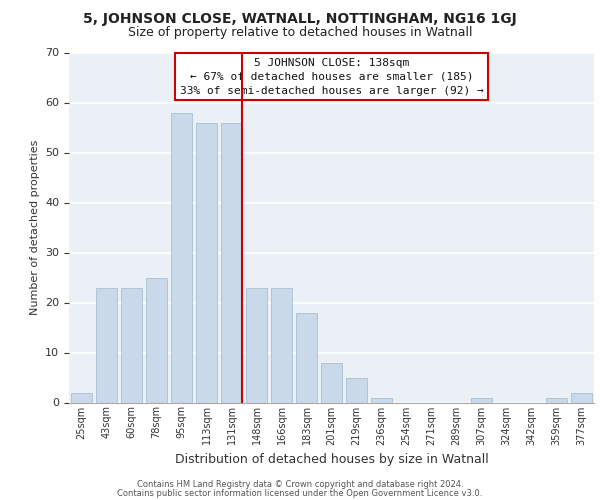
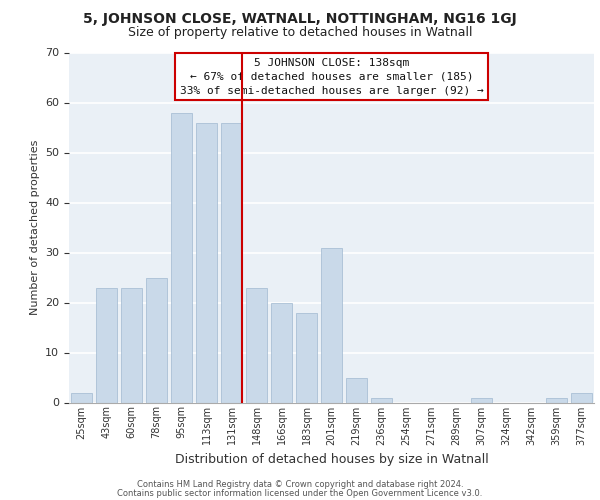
166sqm: 23 -> 20
201sqm: 8 -> 31
